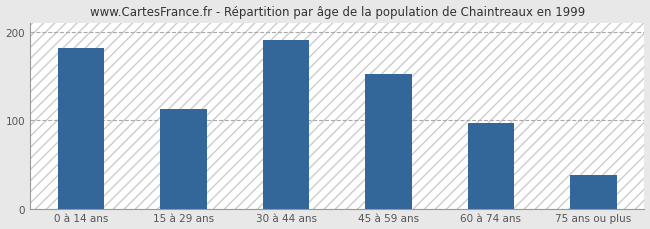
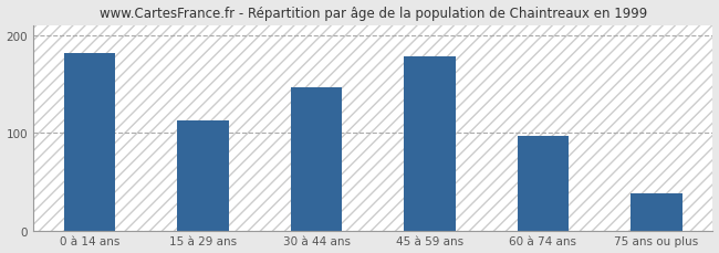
30 à 44 ans: 191 -> 146
45 à 59 ans: 152 -> 178
